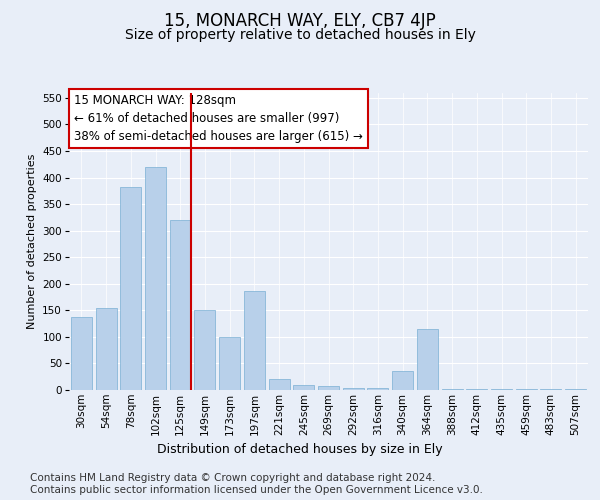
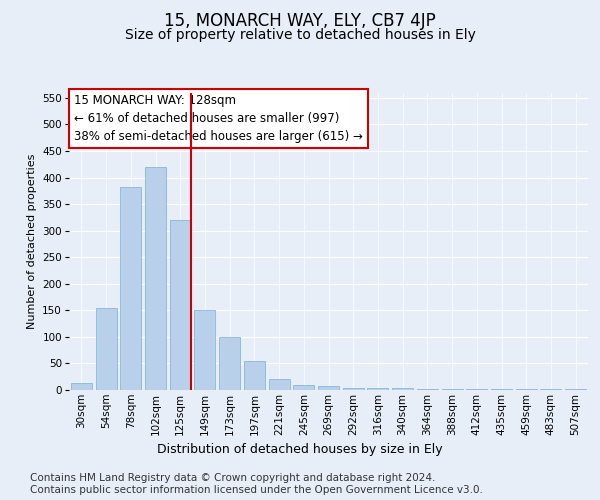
30sqm: 138 -> 13
197sqm: 186 -> 55
340sqm: 36 -> 3
364sqm: 114 -> 2
